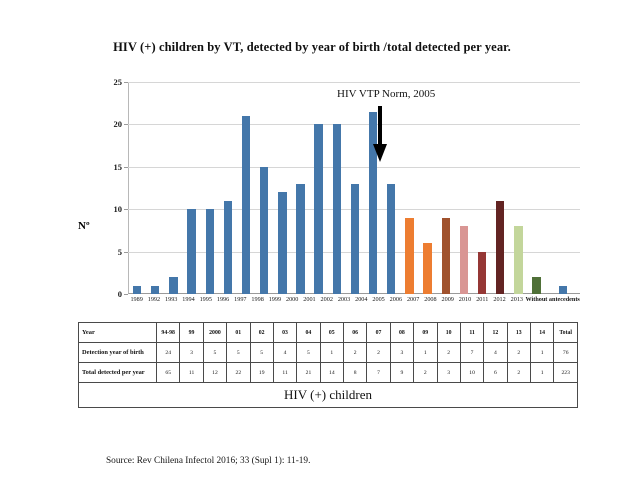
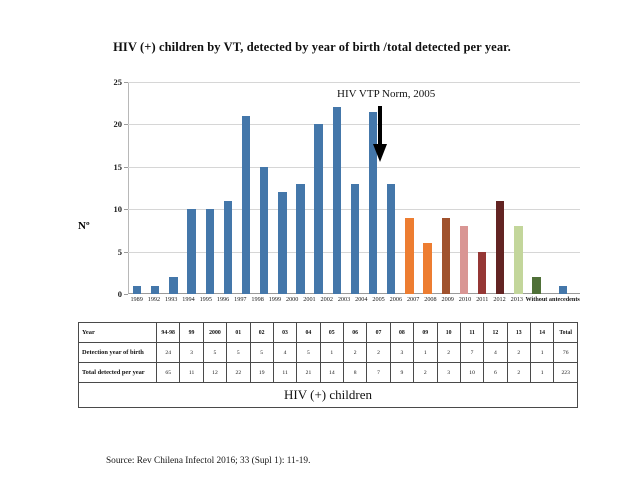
2002: 20 -> 22
